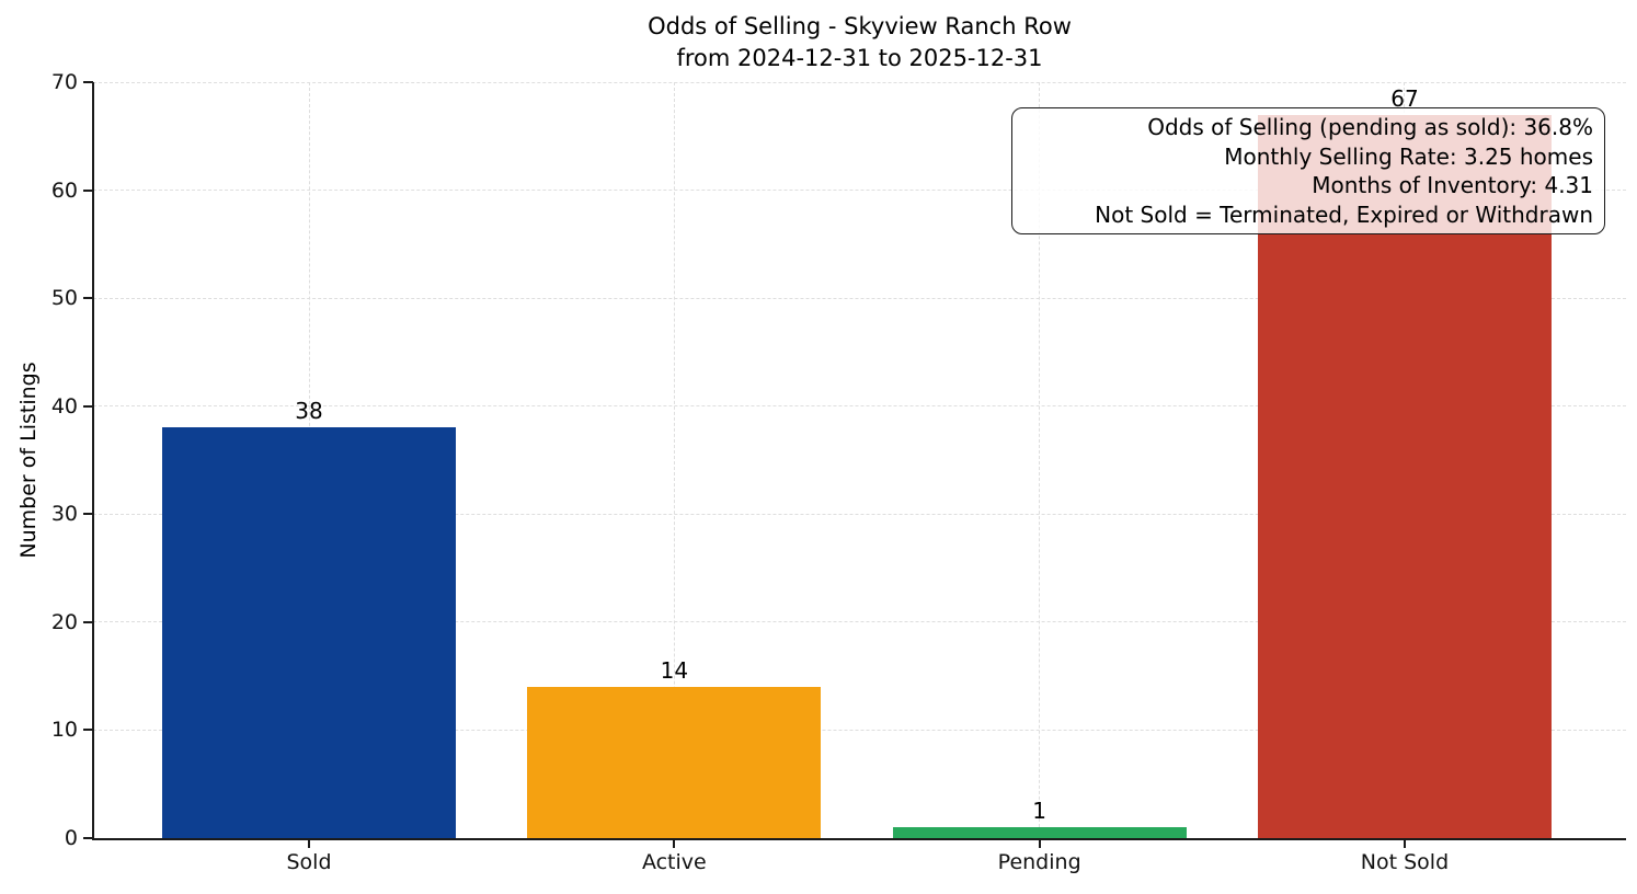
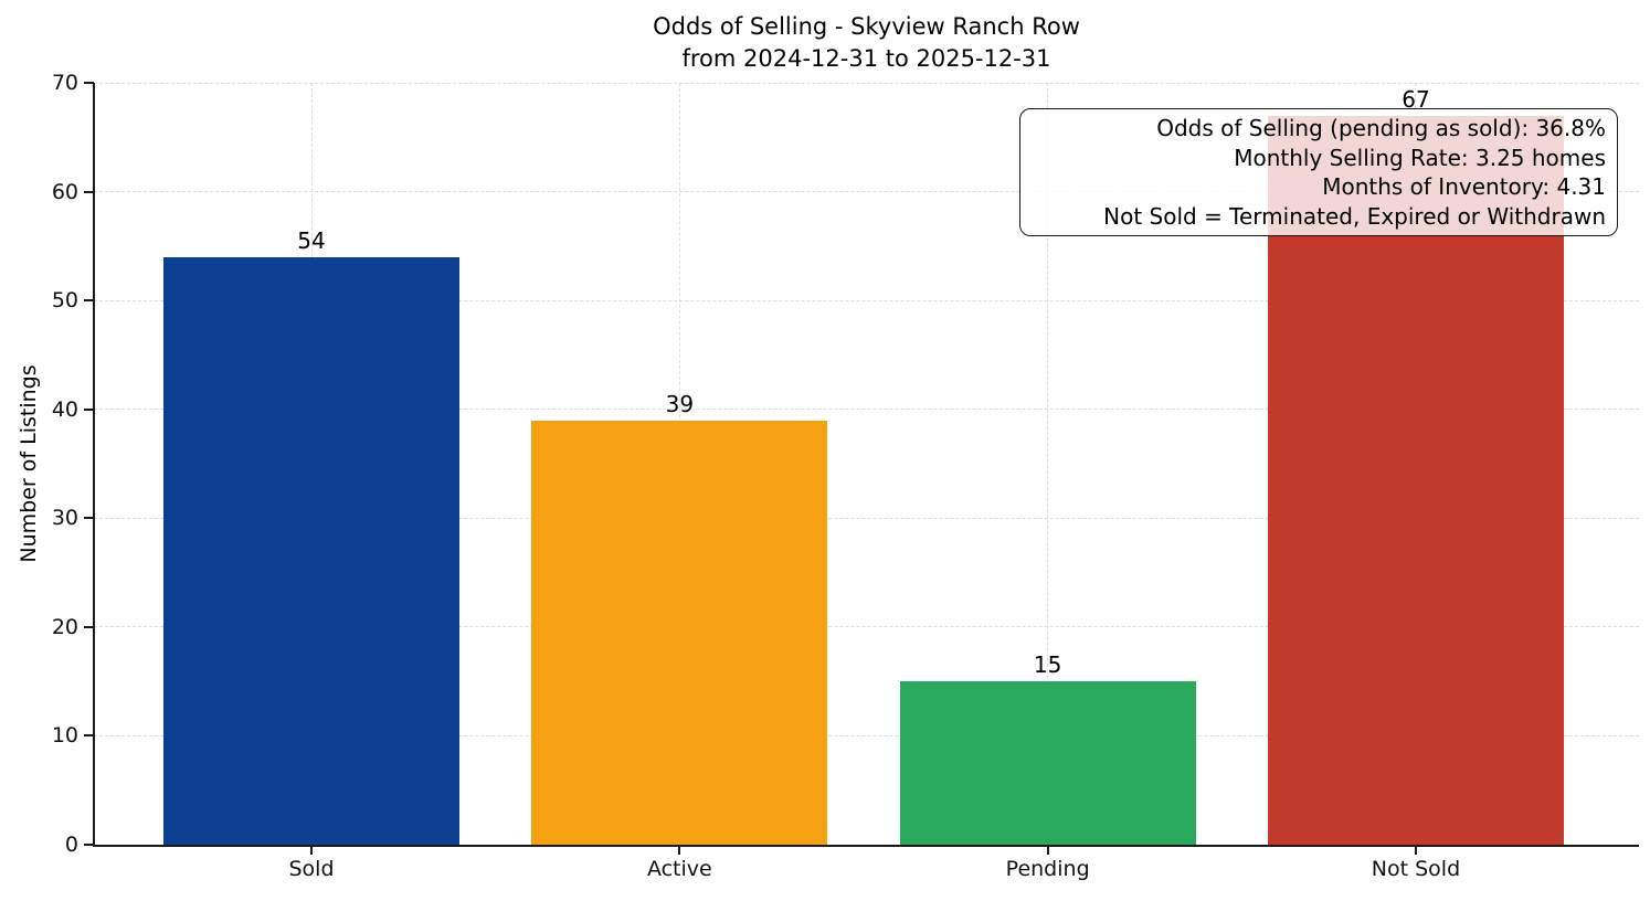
Sold: 38 -> 54
Active: 14 -> 39
Pending: 1 -> 15
